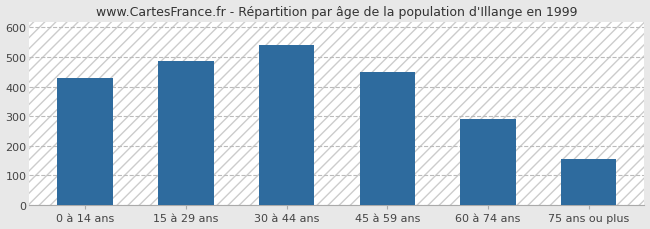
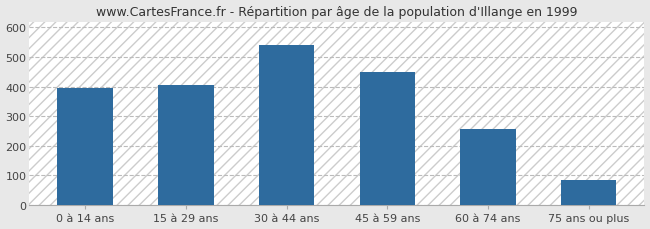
0 à 14 ans: 430 -> 397
15 à 29 ans: 485 -> 404
60 à 74 ans: 290 -> 258
75 ans ou plus: 155 -> 85
